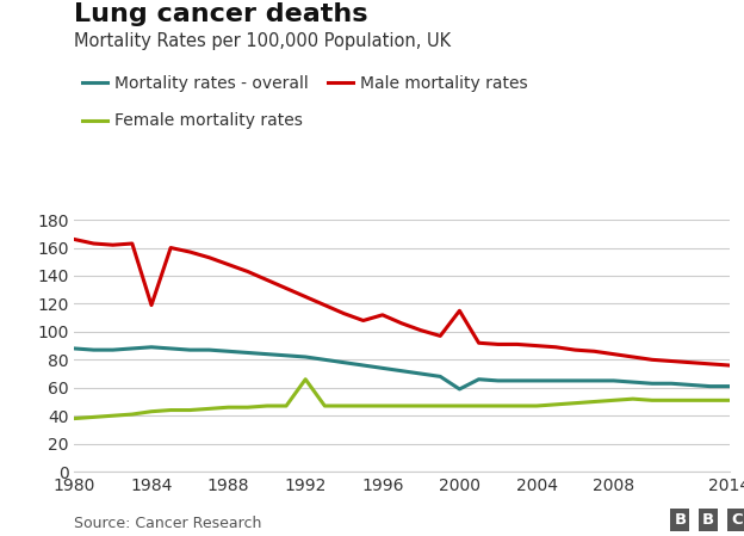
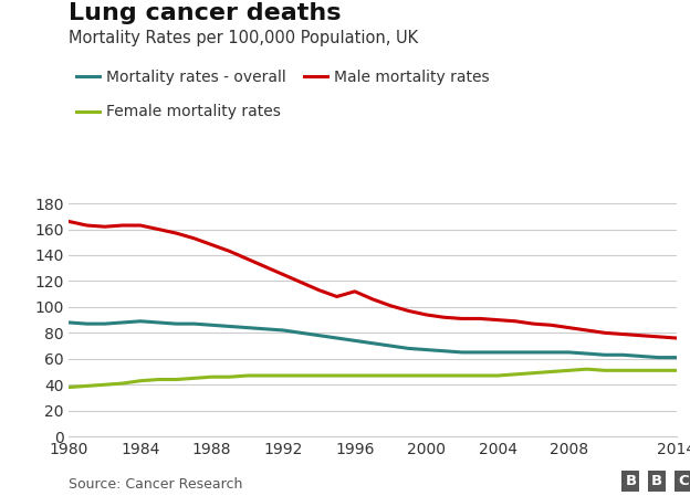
Male mortality rates/1984: 119 -> 163
Female mortality rates/1992: 66 -> 47
Mortality rates - overall/2000: 59 -> 67
Male mortality rates/2000: 115 -> 94
